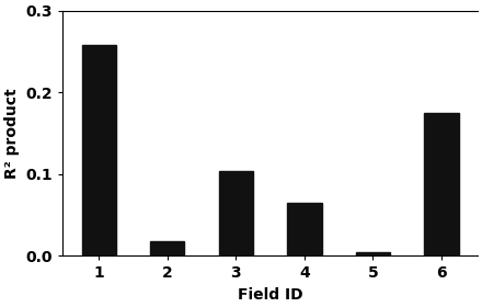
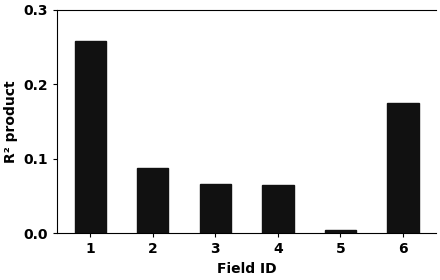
2: 0.018 -> 0.088
3: 0.103 -> 0.066
